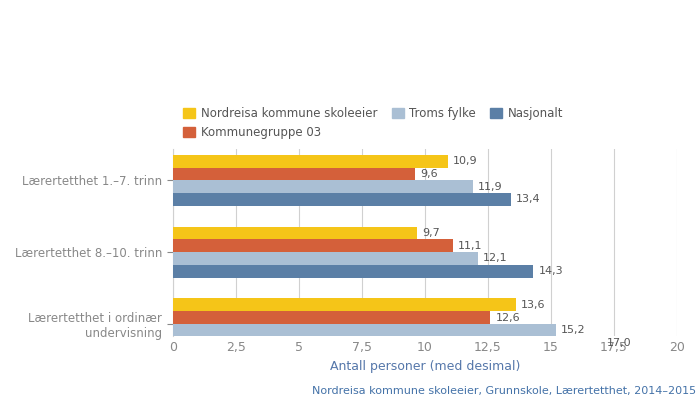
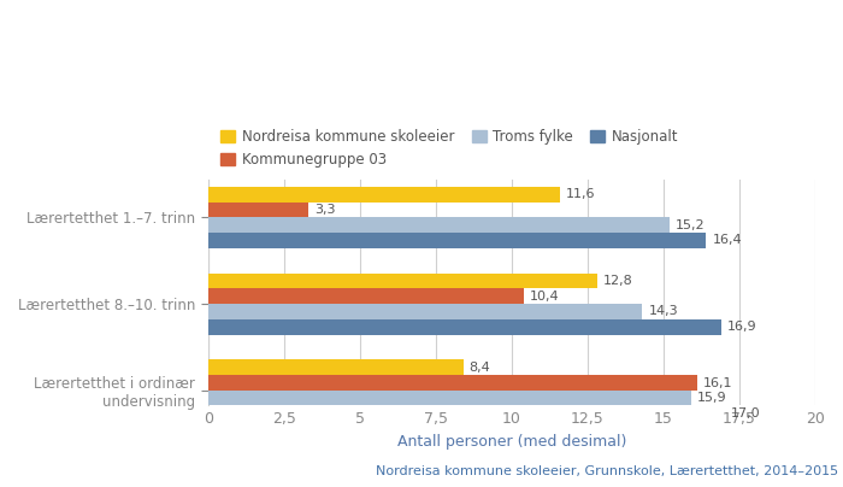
Nordreisa kommune skoleeier/Lærertetthet 1.–7. trinn: 10,9 -> 11,6
Kommunegruppe 03/Lærertetthet 1.–7. trinn: 9,6 -> 3,3
Troms fylke/Lærertetthet 1.–7. trinn: 11,9 -> 15,2
Nasjonalt/Lærertetthet 1.–7. trinn: 13,4 -> 16,4
Nordreisa kommune skoleeier/Lærertetthet 8.–10. trinn: 9,7 -> 12,8
Kommunegruppe 03/Lærertetthet 8.–10. trinn: 11,1 -> 10,4
Troms fylke/Lærertetthet 8.–10. trinn: 12,1 -> 14,3
Nasjonalt/Lærertetthet 8.–10. trinn: 14,3 -> 16,9
Nordreisa kommune skoleeier/Lærertetthet i ordinær undervisning: 13,6 -> 8,4
Kommunegruppe 03/Lærertetthet i ordinær undervisning: 12,6 -> 16,1
Troms fylke/Lærertetthet i ordinær undervisning: 15,2 -> 15,9
